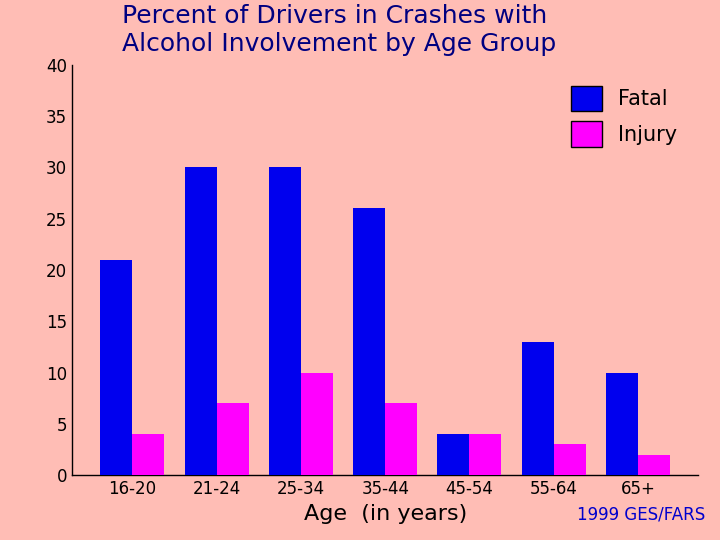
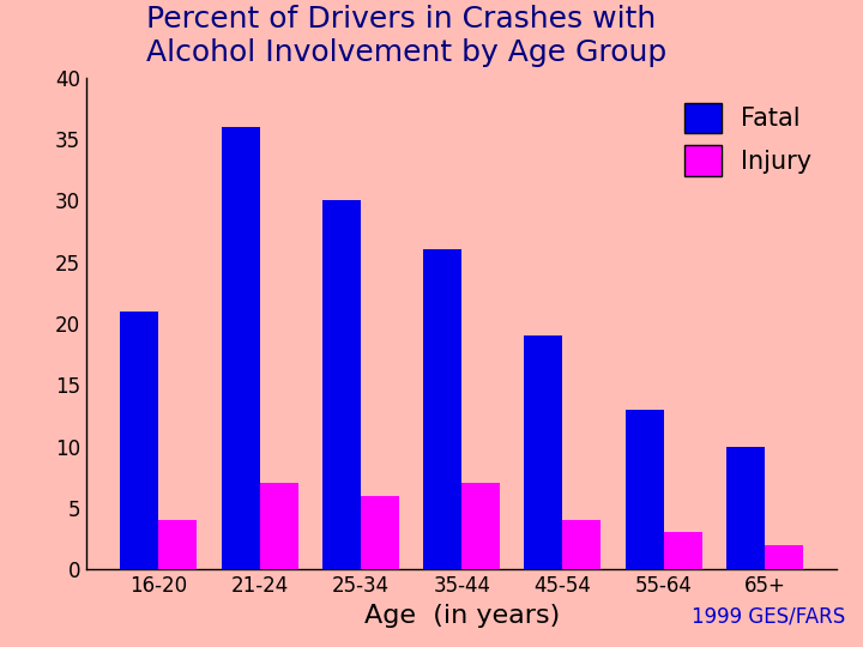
Fatal/21-24: 30 -> 36
Injury/25-34: 10 -> 6
Fatal/45-54: 4 -> 19
